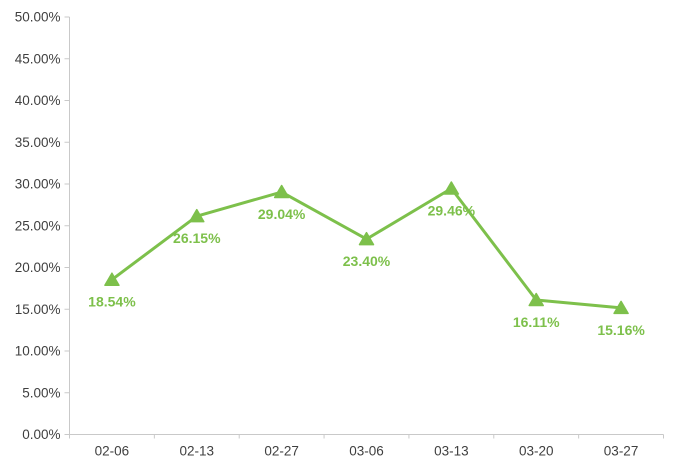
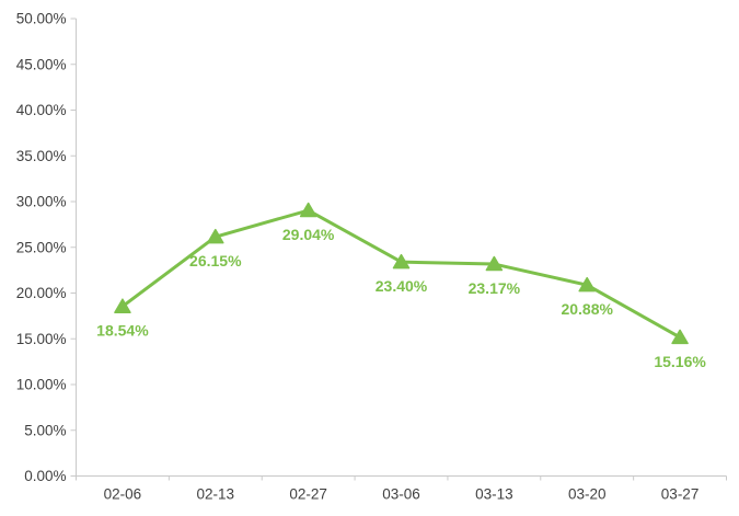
03-13: 29.46% -> 23.17%
03-20: 16.11% -> 20.88%
